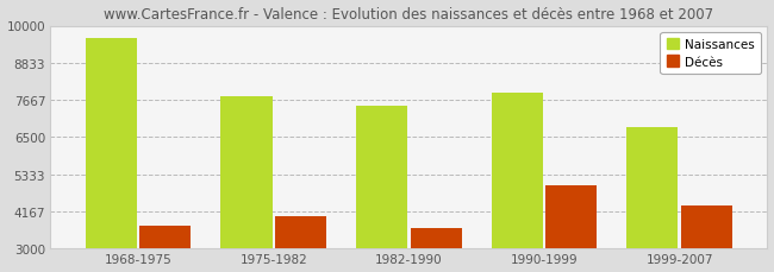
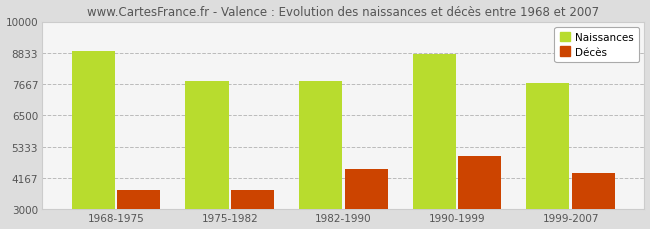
Naissances/1968-1975: 9600 -> 8900
Décès/1975-1982: 4000 -> 3700
Naissances/1982-1990: 7500 -> 7800
Décès/1982-1990: 3650 -> 4500
Naissances/1990-1999: 7900 -> 8800
Naissances/1999-2007: 6800 -> 7700
